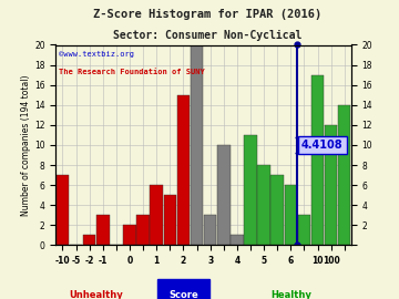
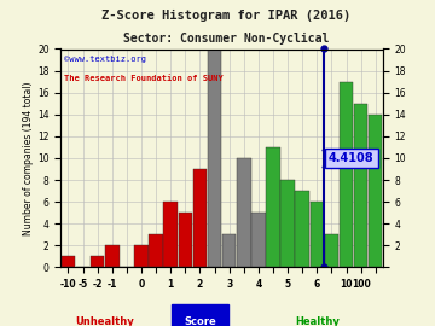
-10: 7 -> 1
-1: 3 -> 2
2: 15 -> 9
4: 1 -> 5
100: 12 -> 15
